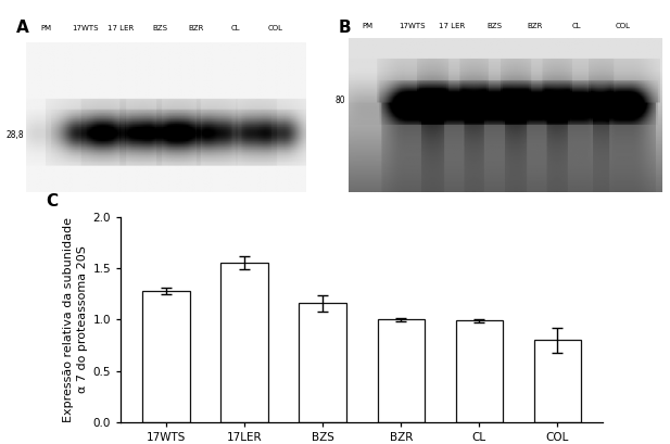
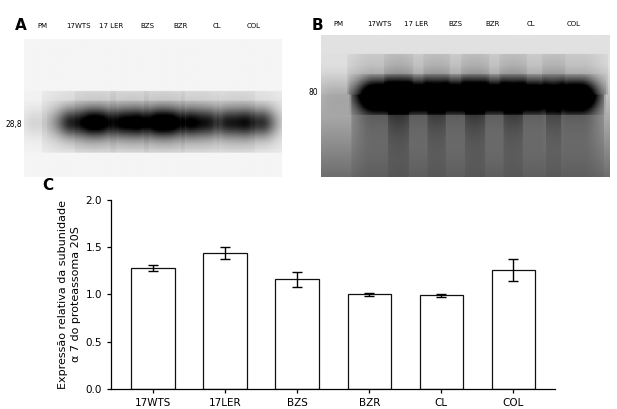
17LER: 1.56 -> 1.44
COL: 0.80 -> 1.26
